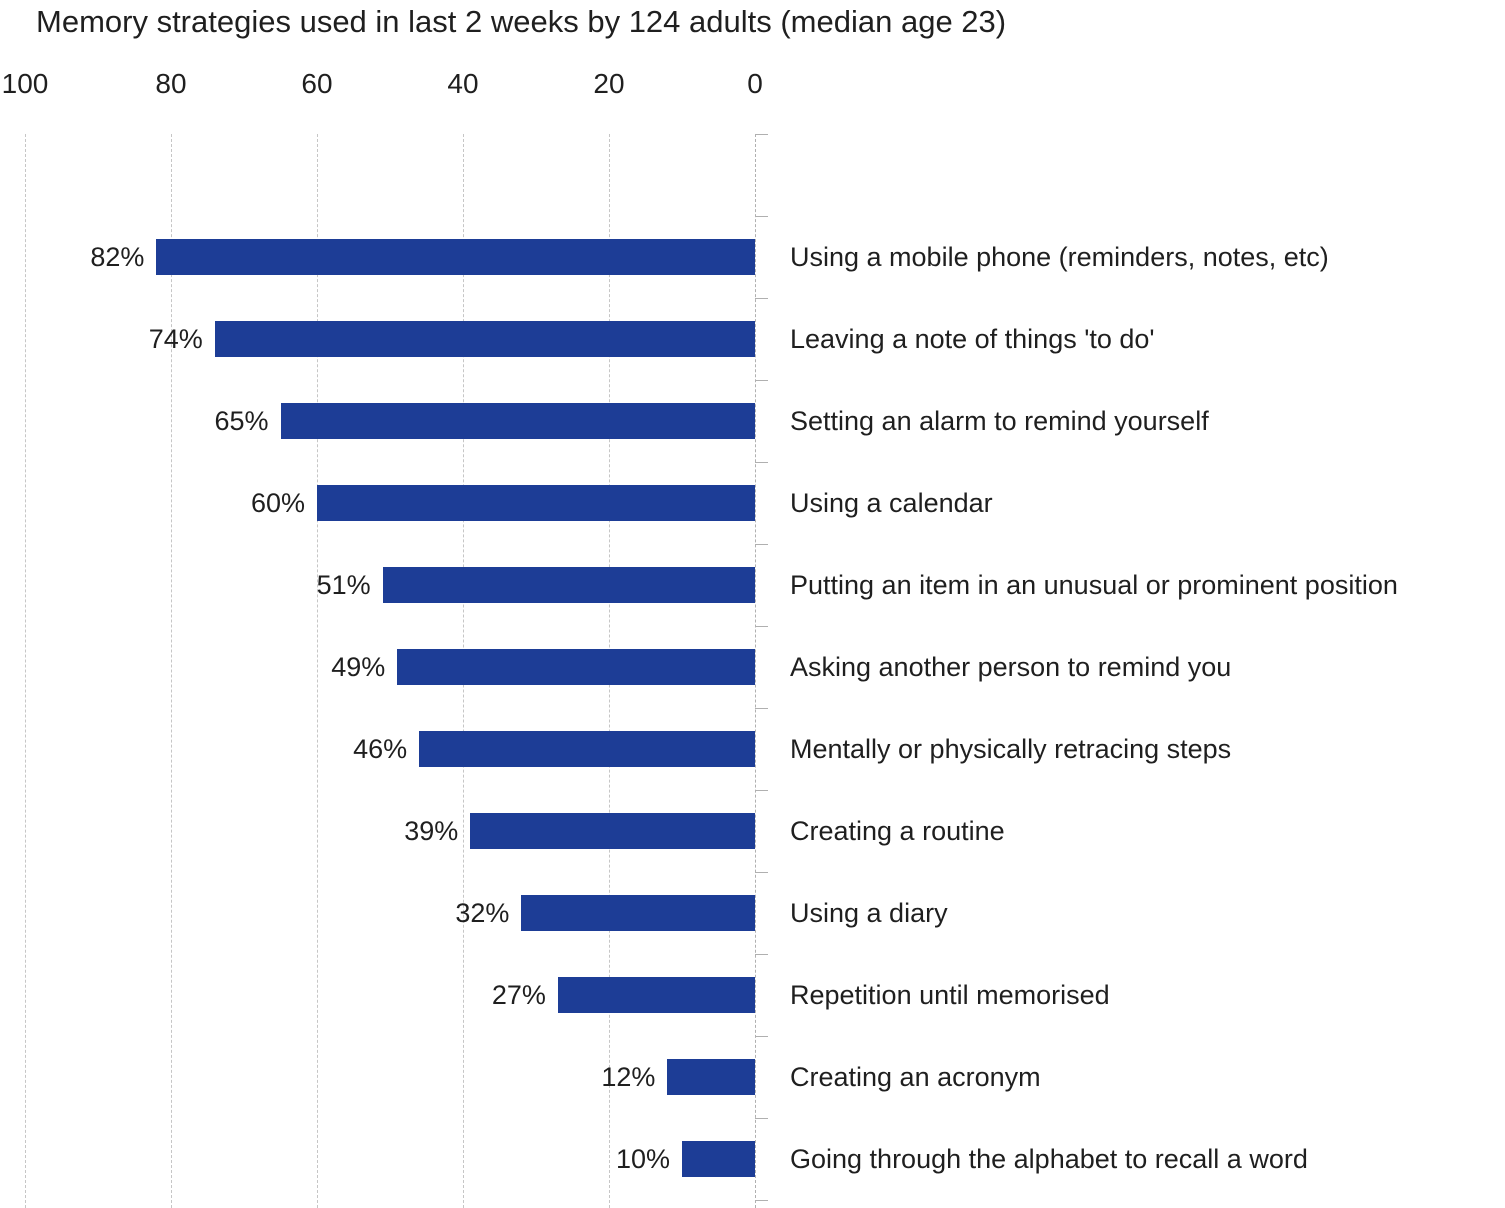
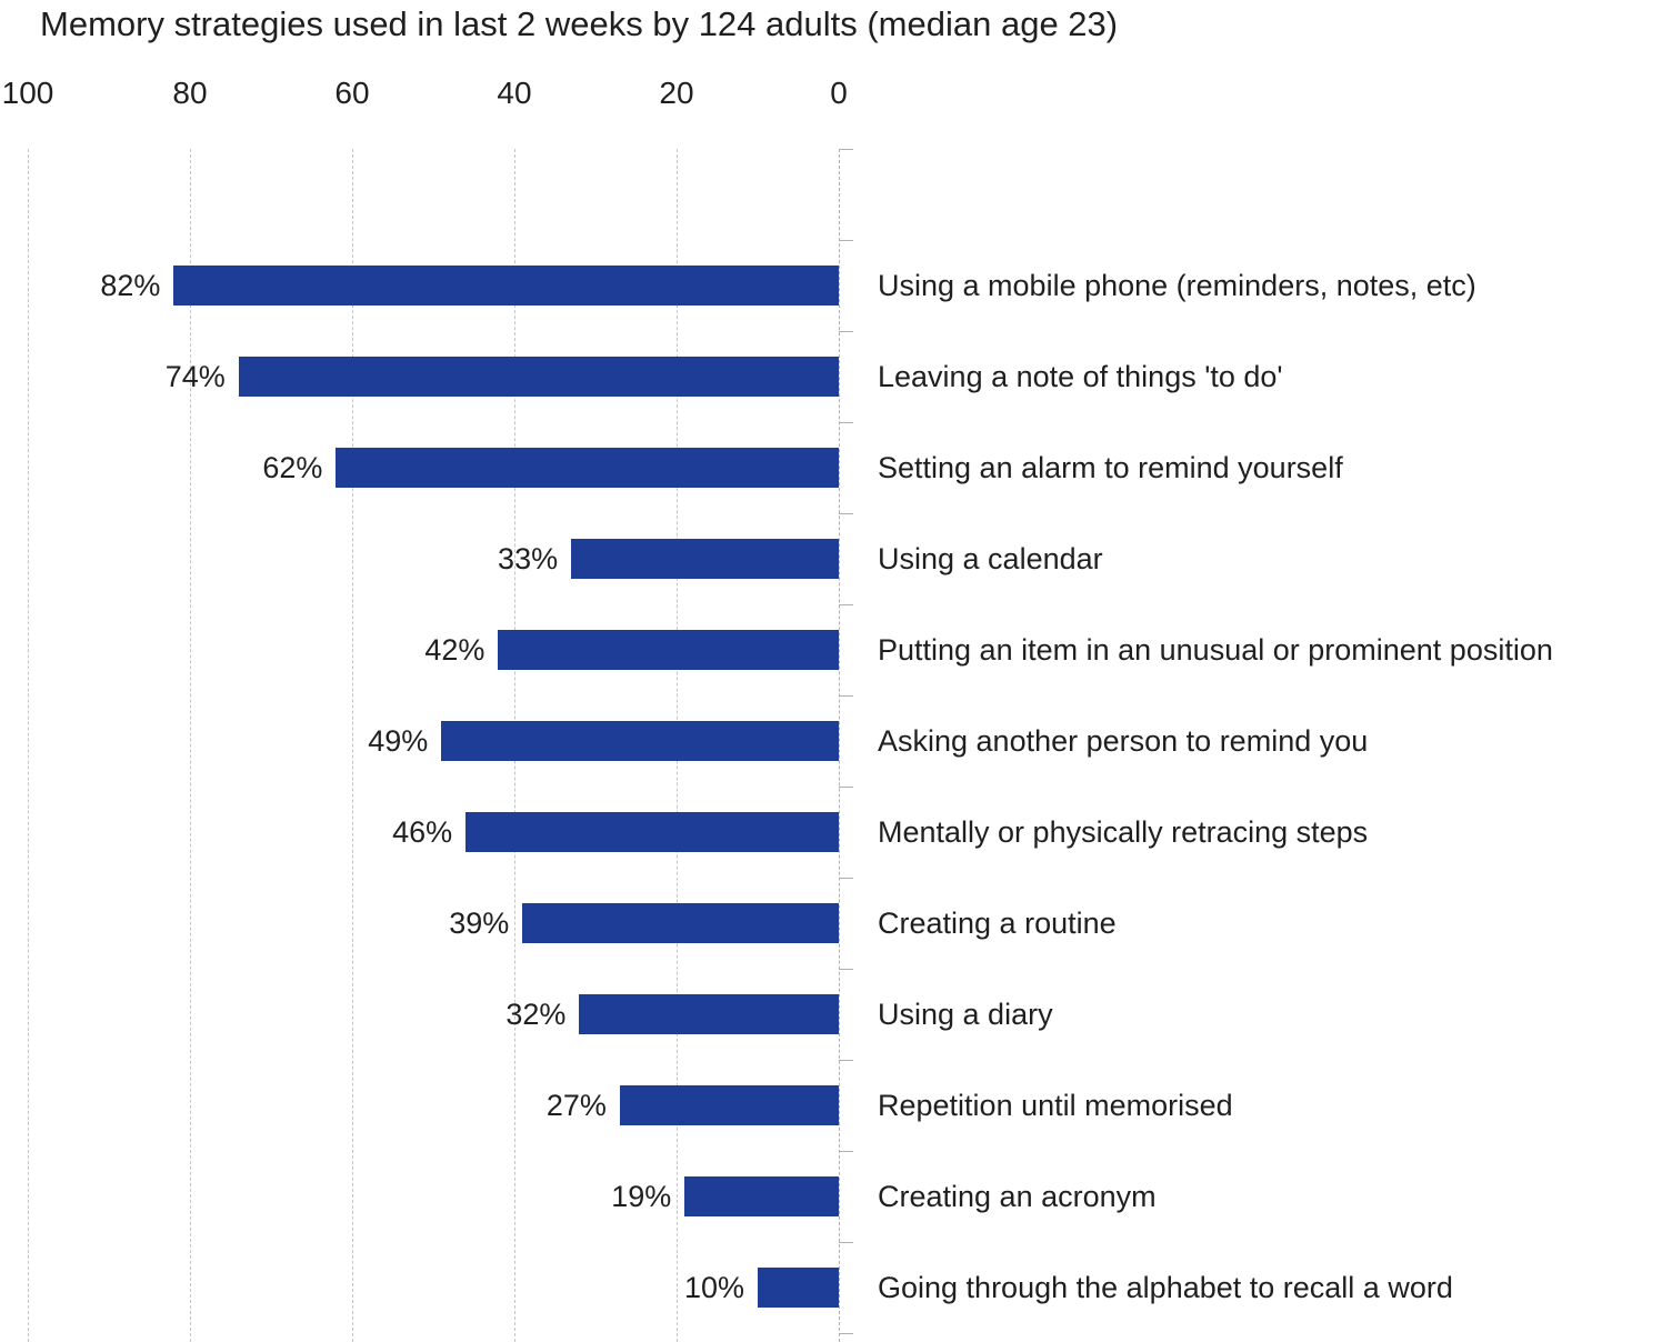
Setting an alarm to remind yourself: 65% -> 62%
Using a calendar: 60% -> 33%
Putting an item in an unusual or prominent position: 51% -> 42%
Creating an acronym: 12% -> 19%
